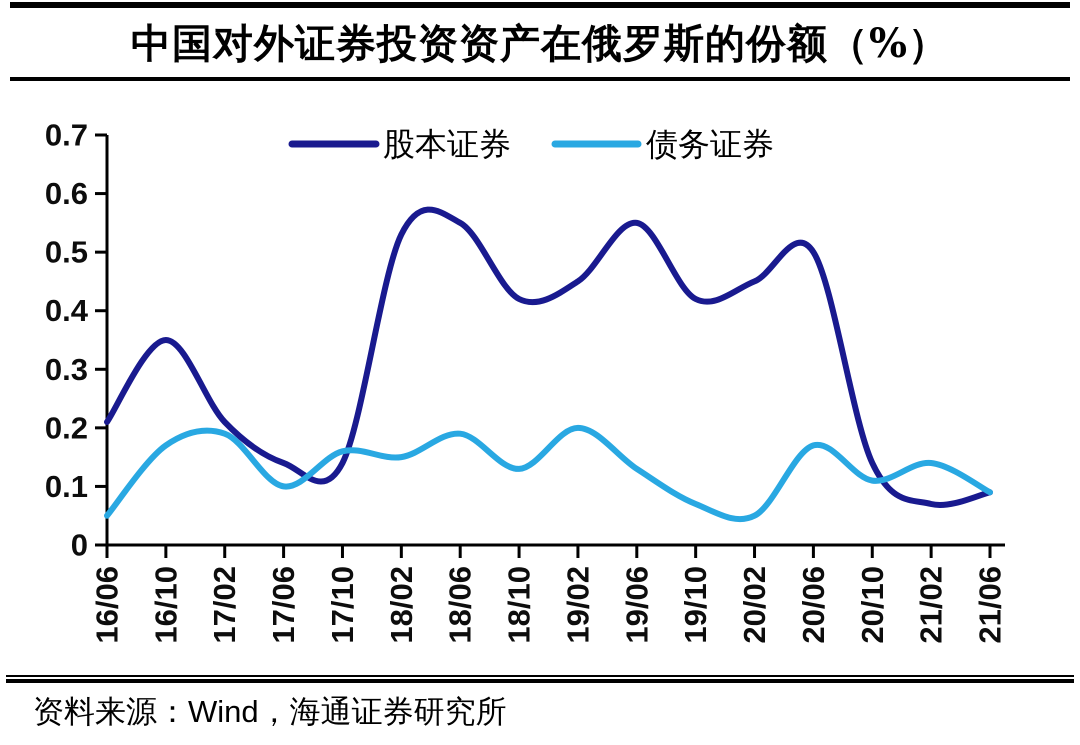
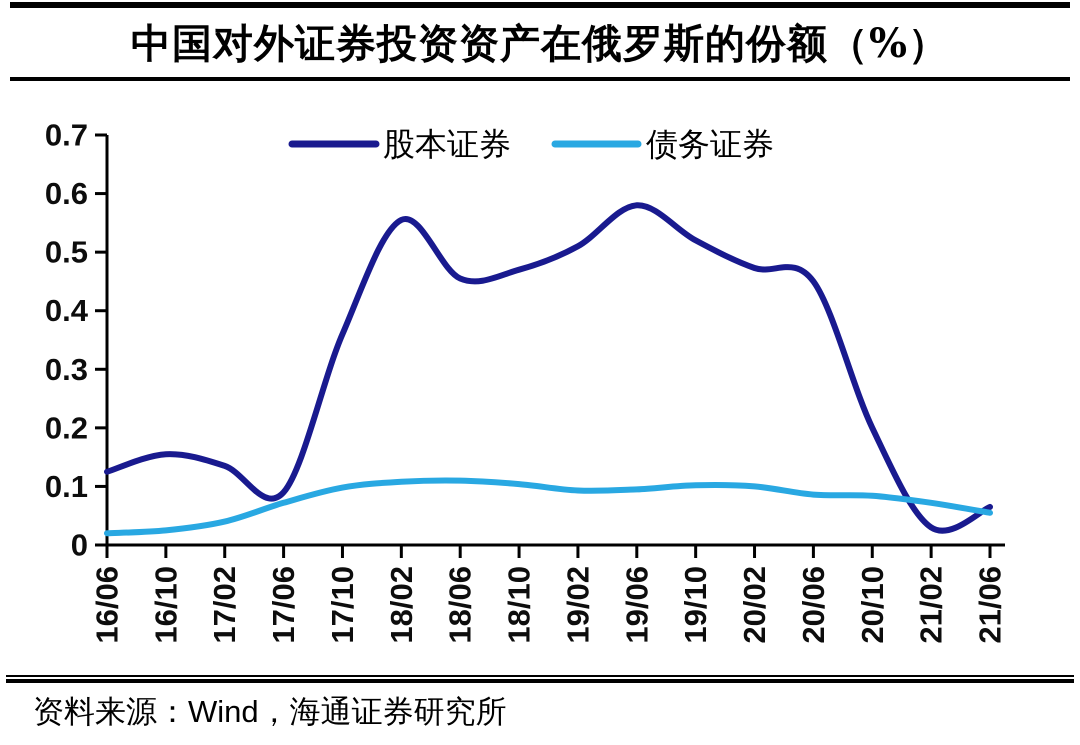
股本证券/16/06: 0.21 -> 0.12
债务证券/16/06: 0.05 -> 0.02
股本证券/16/10: 0.35 -> 0.15
债务证券/16/10: 0.17 -> 0.03
股本证券/17/02: 0.21 -> 0.14
债务证券/17/02: 0.19 -> 0.04
股本证券/17/06: 0.14 -> 0.09
债务证券/17/06: 0.10 -> 0.07
股本证券/17/10: 0.14 -> 0.36
债务证券/17/10: 0.16 -> 0.10
股本证券/18/02: 0.53 -> 0.56
债务证券/18/02: 0.15 -> 0.11
股本证券/18/06: 0.55 -> 0.46
债务证券/18/06: 0.19 -> 0.11
股本证券/18/10: 0.42 -> 0.47
债务证券/18/10: 0.13 -> 0.10
股本证券/19/02: 0.45 -> 0.51
债务证券/19/02: 0.20 -> 0.09
股本证券/19/06: 0.55 -> 0.58
债务证券/19/06: 0.13 -> 0.10
股本证券/19/10: 0.42 -> 0.52
债务证券/19/10: 0.07 -> 0.10
股本证券/20/02: 0.45 -> 0.47
债务证券/20/02: 0.05 -> 0.10
股本证券/20/06: 0.50 -> 0.45
债务证券/20/06: 0.17 -> 0.09
股本证券/20/10: 0.14 -> 0.20
债务证券/20/10: 0.11 -> 0.08
股本证券/21/02: 0.07 -> 0.03
债务证券/21/02: 0.14 -> 0.07
股本证券/21/06: 0.09 -> 0.07
债务证券/21/06: 0.09 -> 0.06
